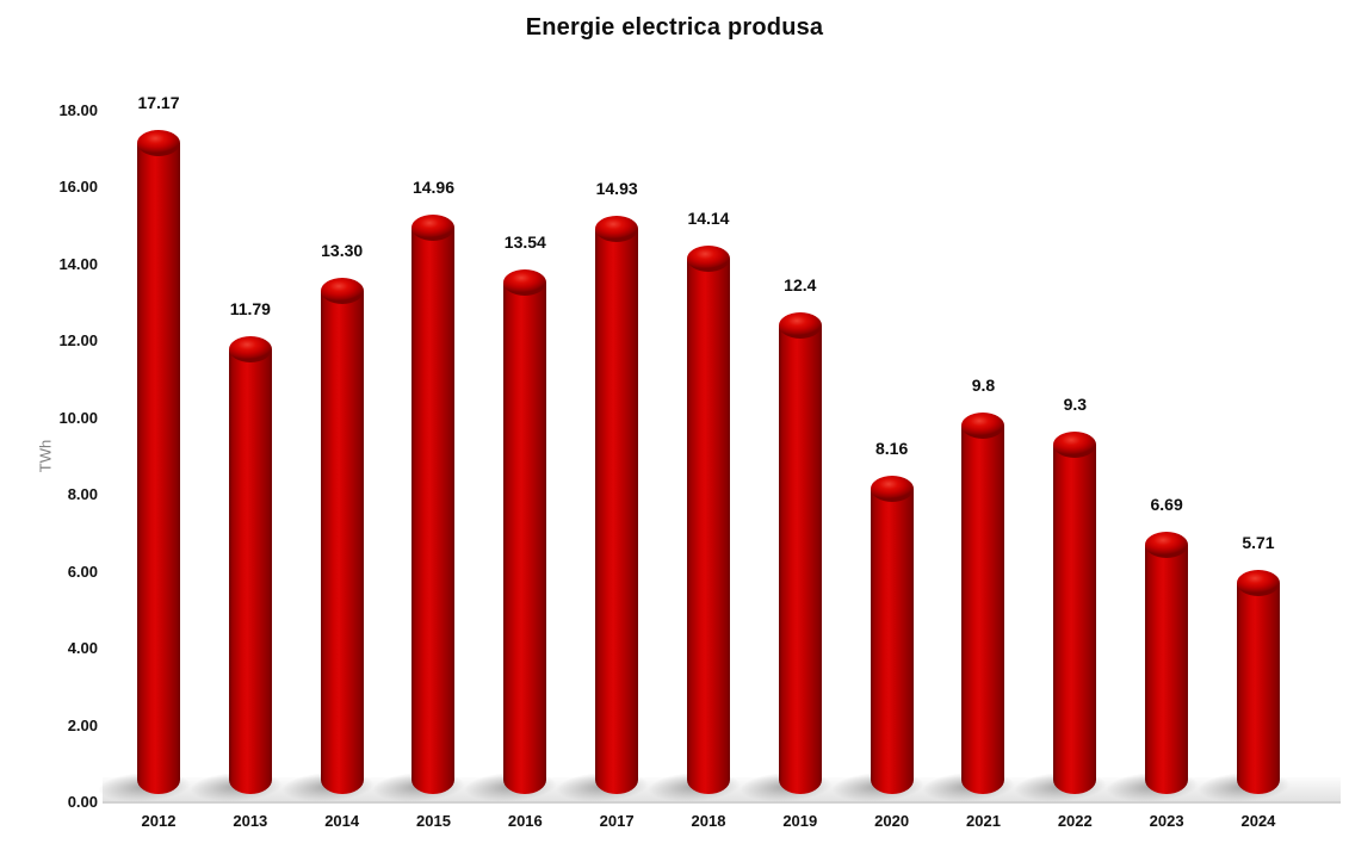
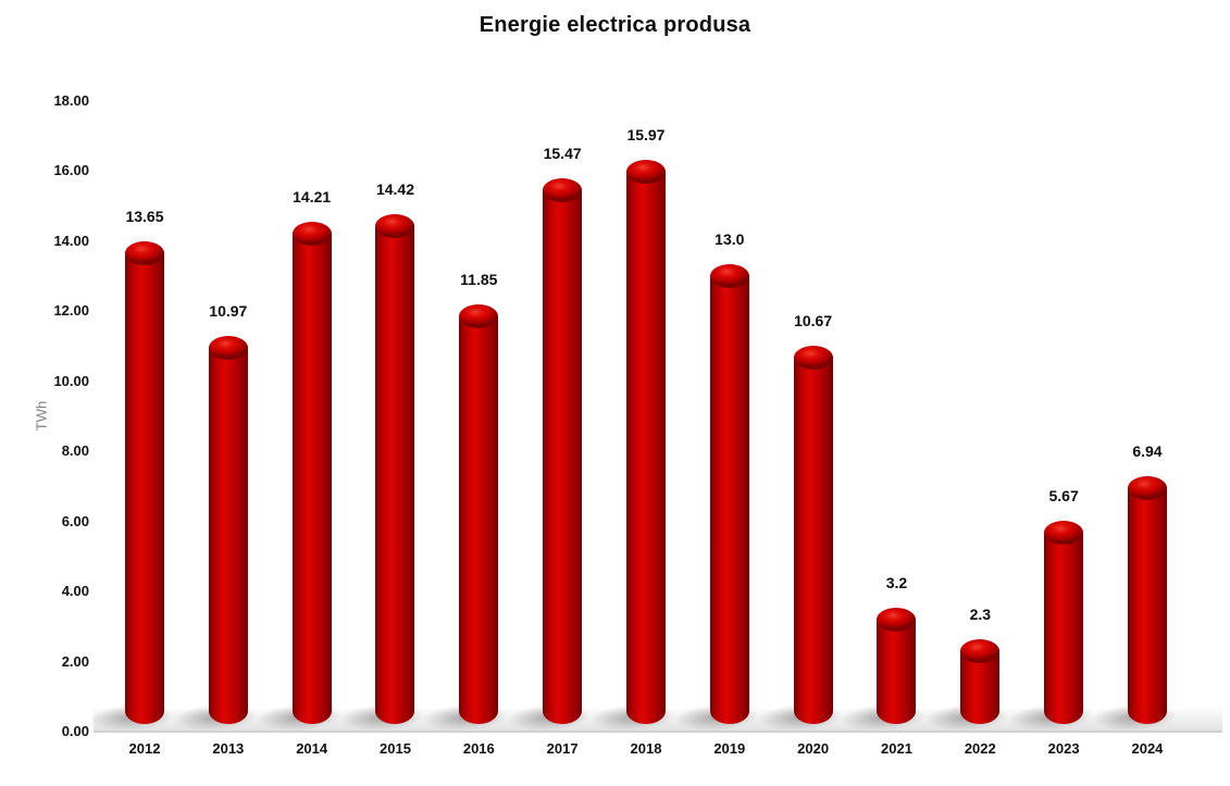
2012: 17.17 -> 13.65
2013: 11.79 -> 10.97
2014: 13.30 -> 14.21
2015: 14.96 -> 14.42
2016: 13.54 -> 11.85
2017: 14.93 -> 15.47
2018: 14.14 -> 15.97
2019: 12.4 -> 13.0
2020: 8.16 -> 10.67
2021: 9.8 -> 3.2
2022: 9.3 -> 2.3
2023: 6.69 -> 5.67
2024: 5.71 -> 6.94
